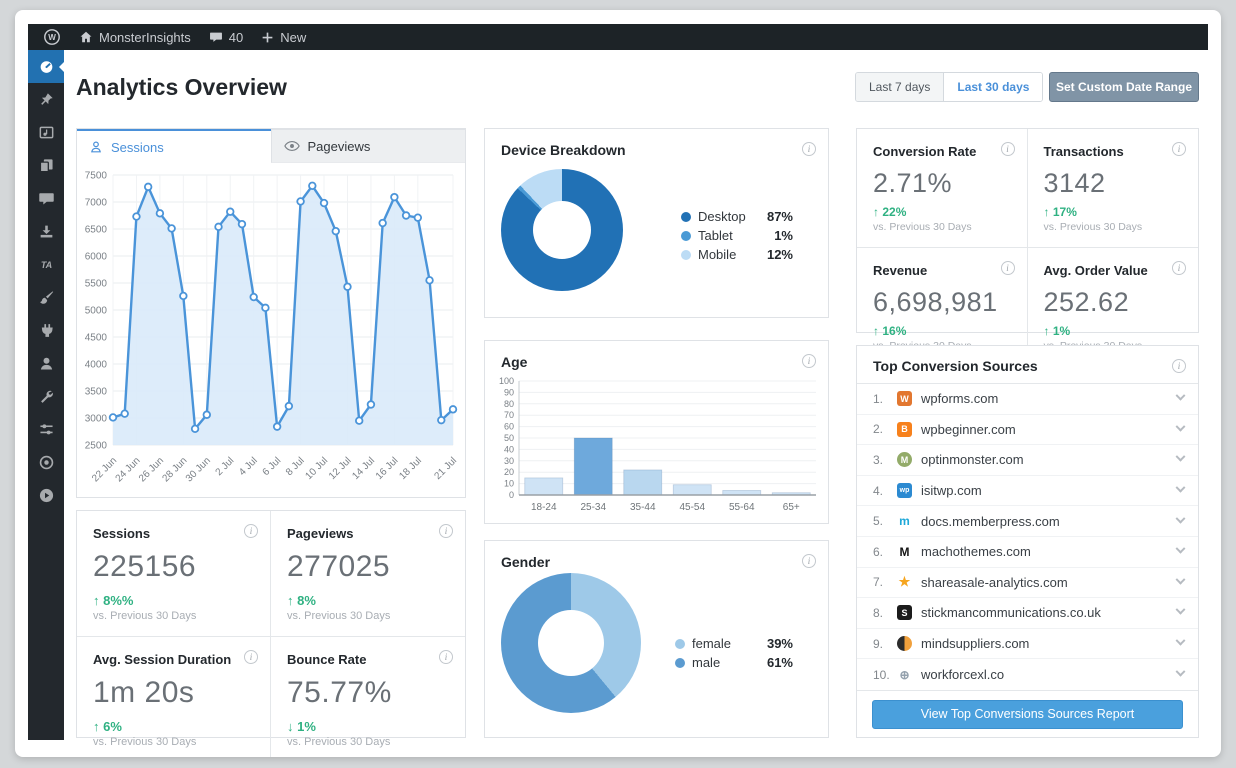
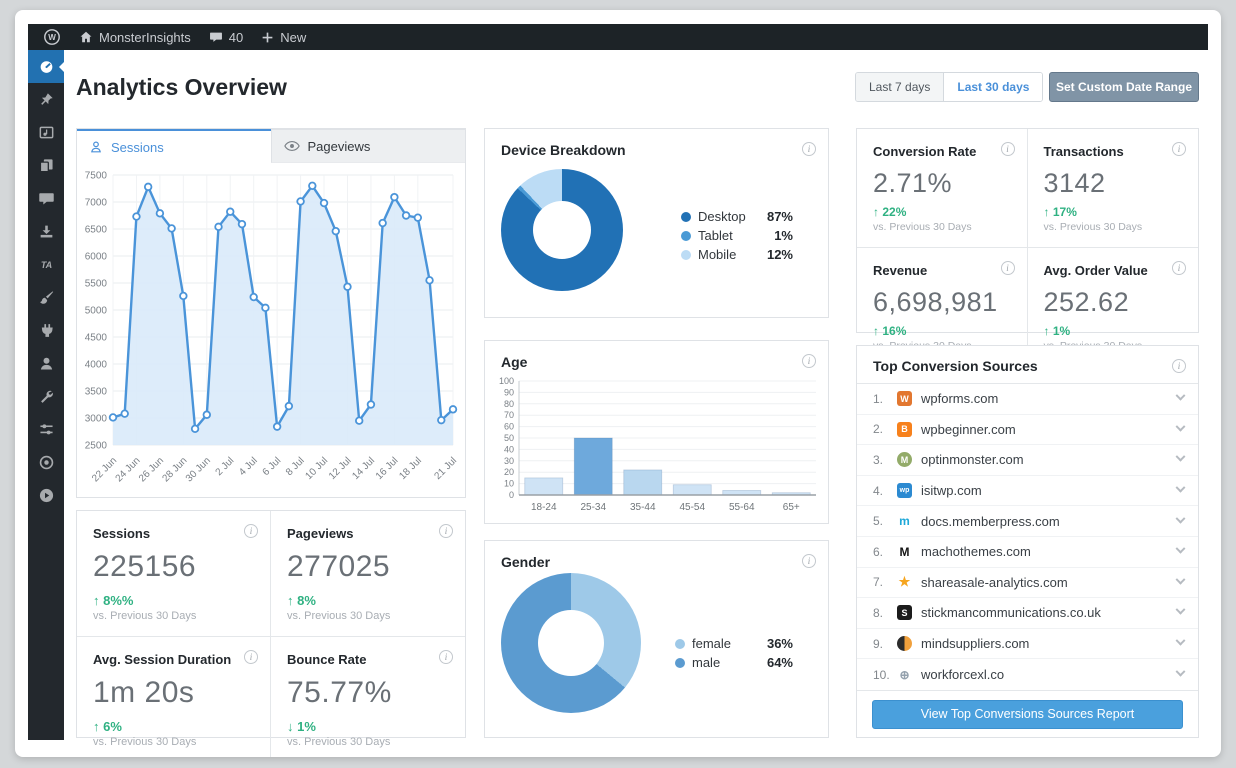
Gender/female: 39% -> 36%
Gender/male: 61% -> 64%
